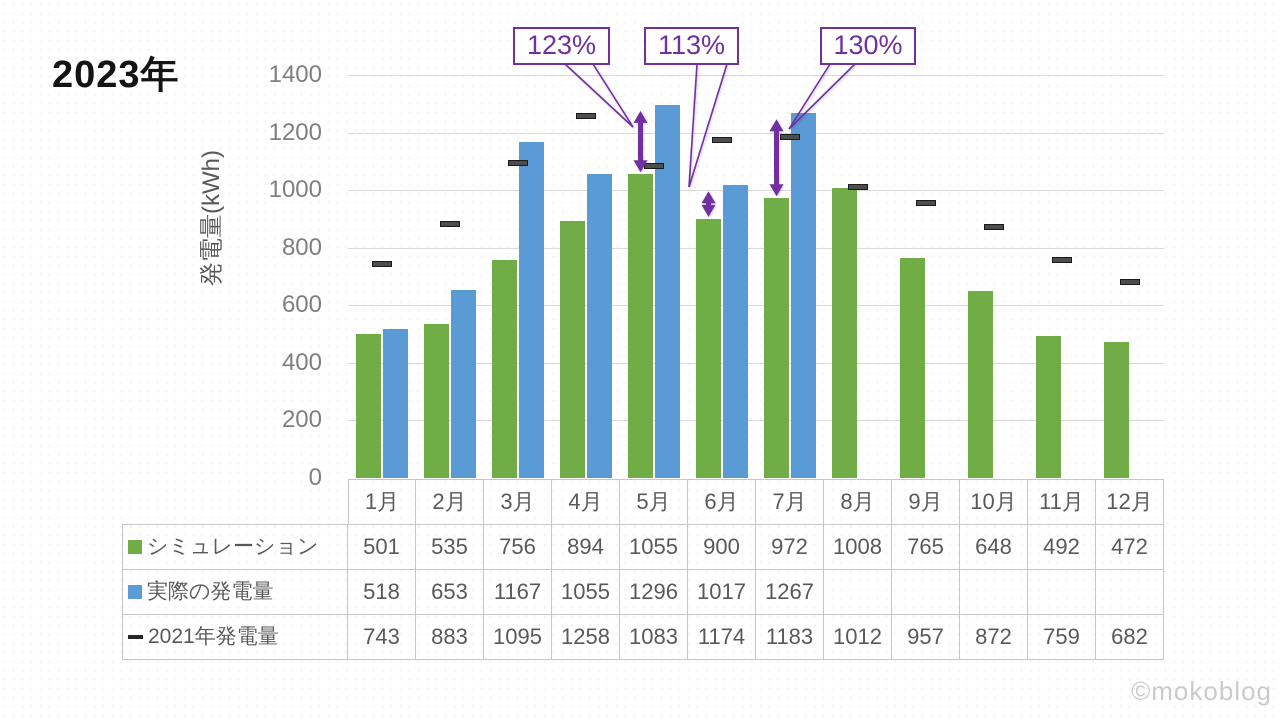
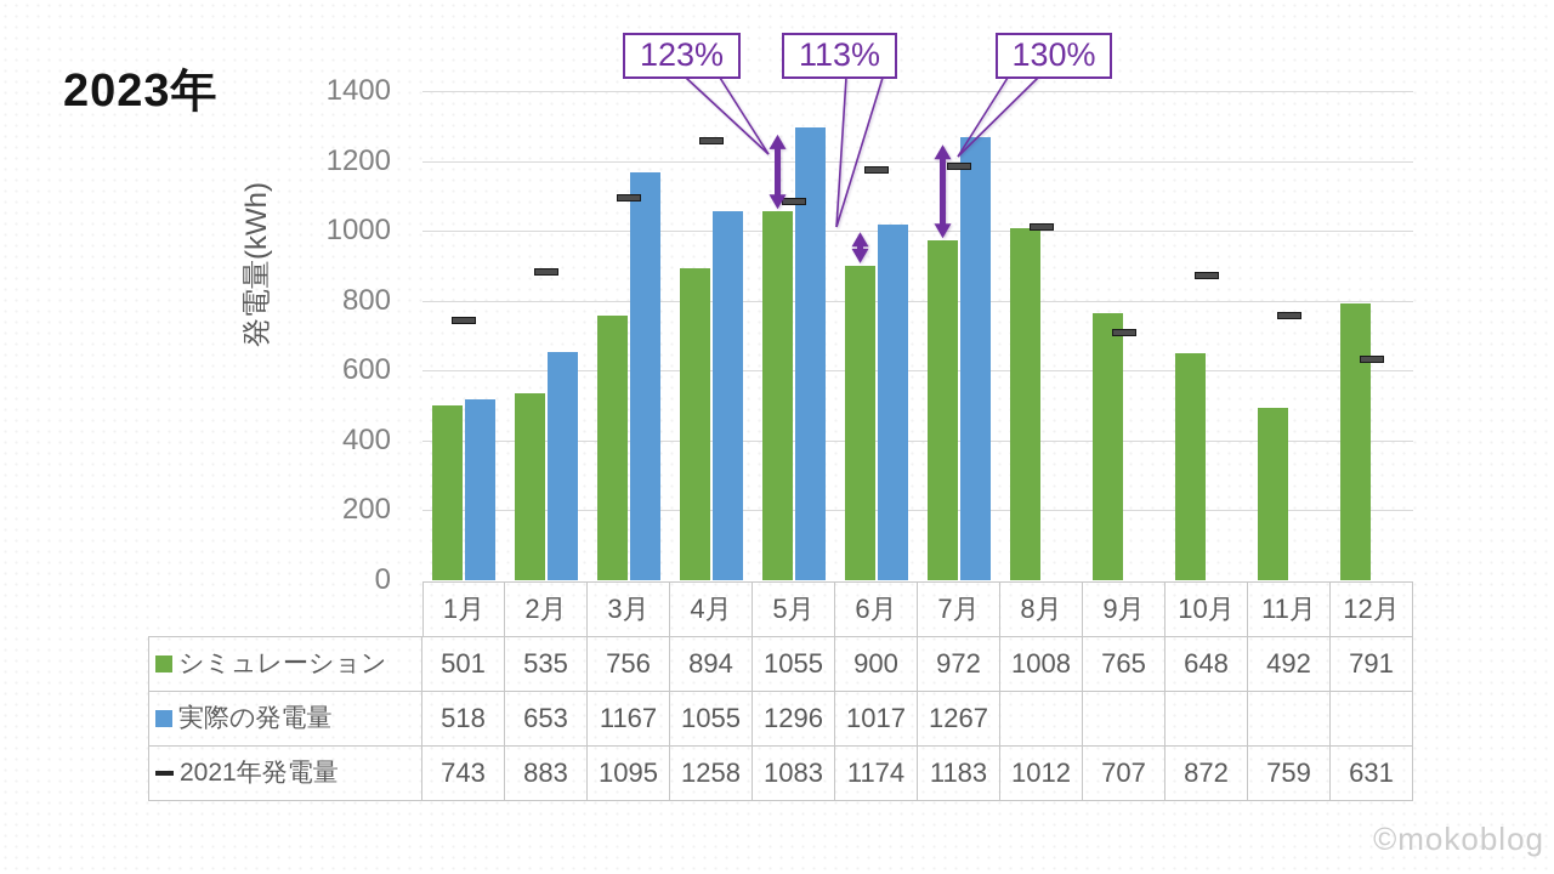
2021年発電量/9月: 957 -> 707
シミュレーション/12月: 472 -> 791
2021年発電量/12月: 682 -> 631
